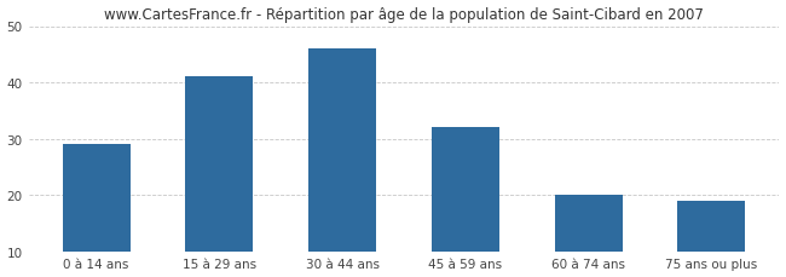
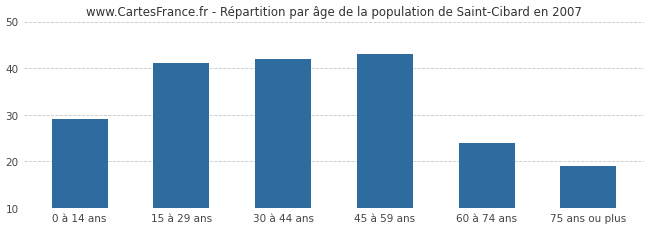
30 à 44 ans: 46 -> 42
45 à 59 ans: 32 -> 43
60 à 74 ans: 20 -> 24
